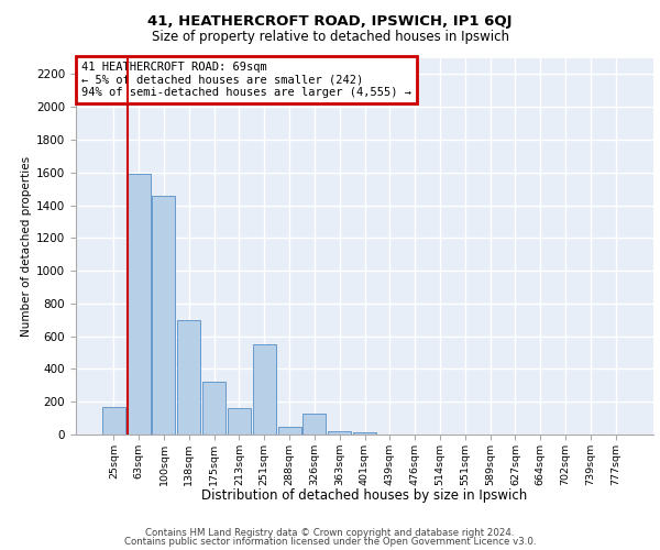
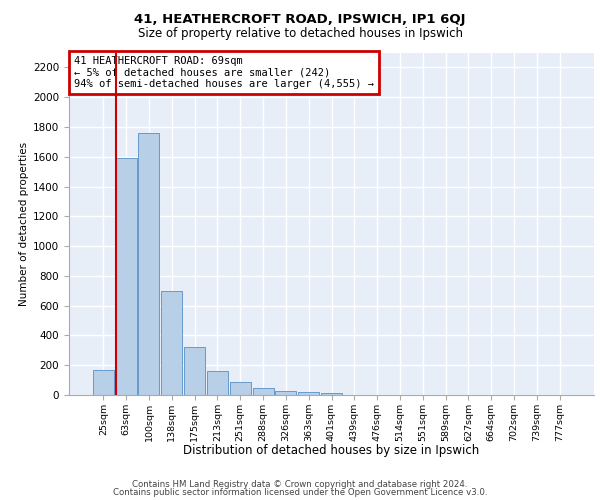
100sqm: 1460 -> 1760
251sqm: 550 -> 80
326sqm: 130 -> 20
